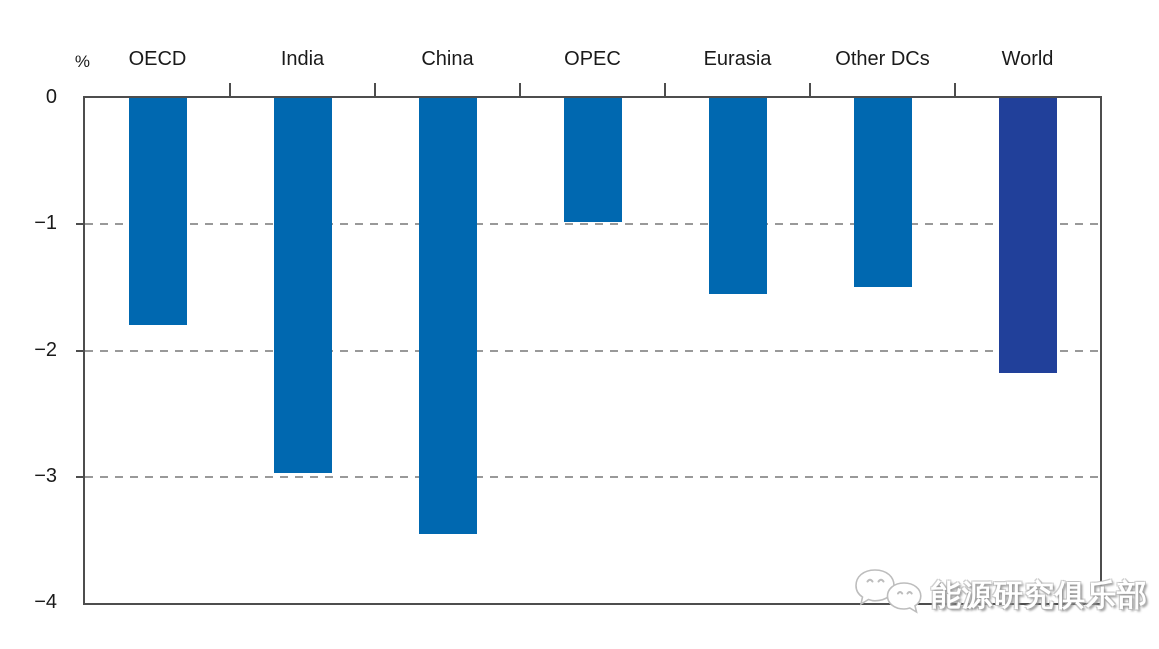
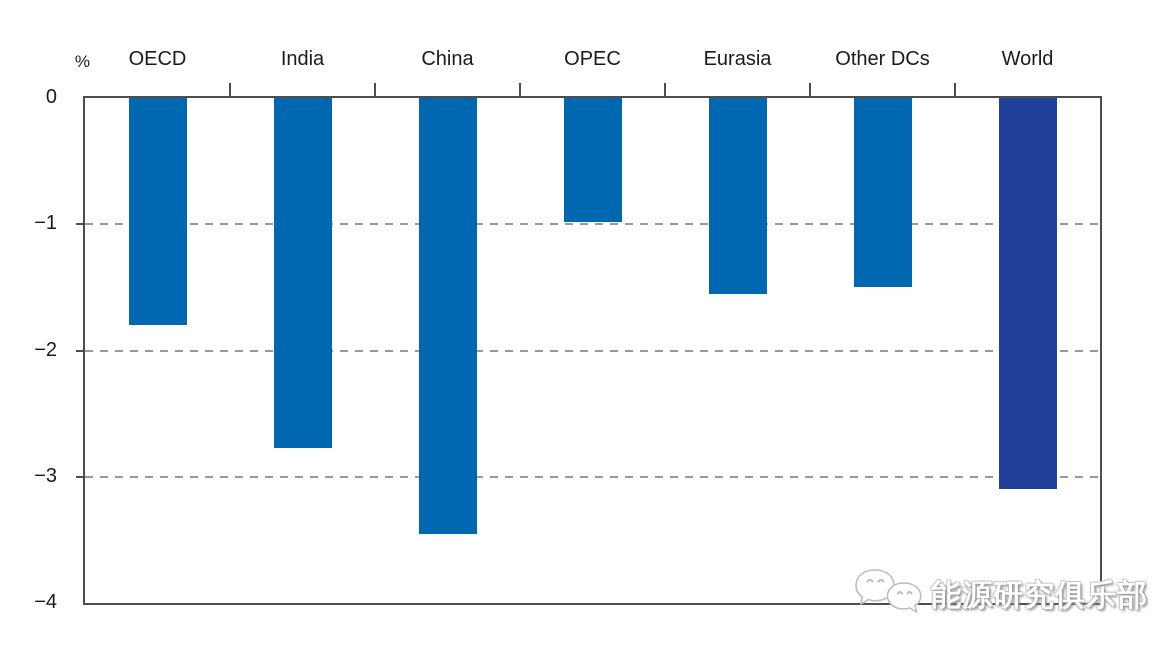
India: -2.97 -> -2.77
World: -2.18 -> -3.10
